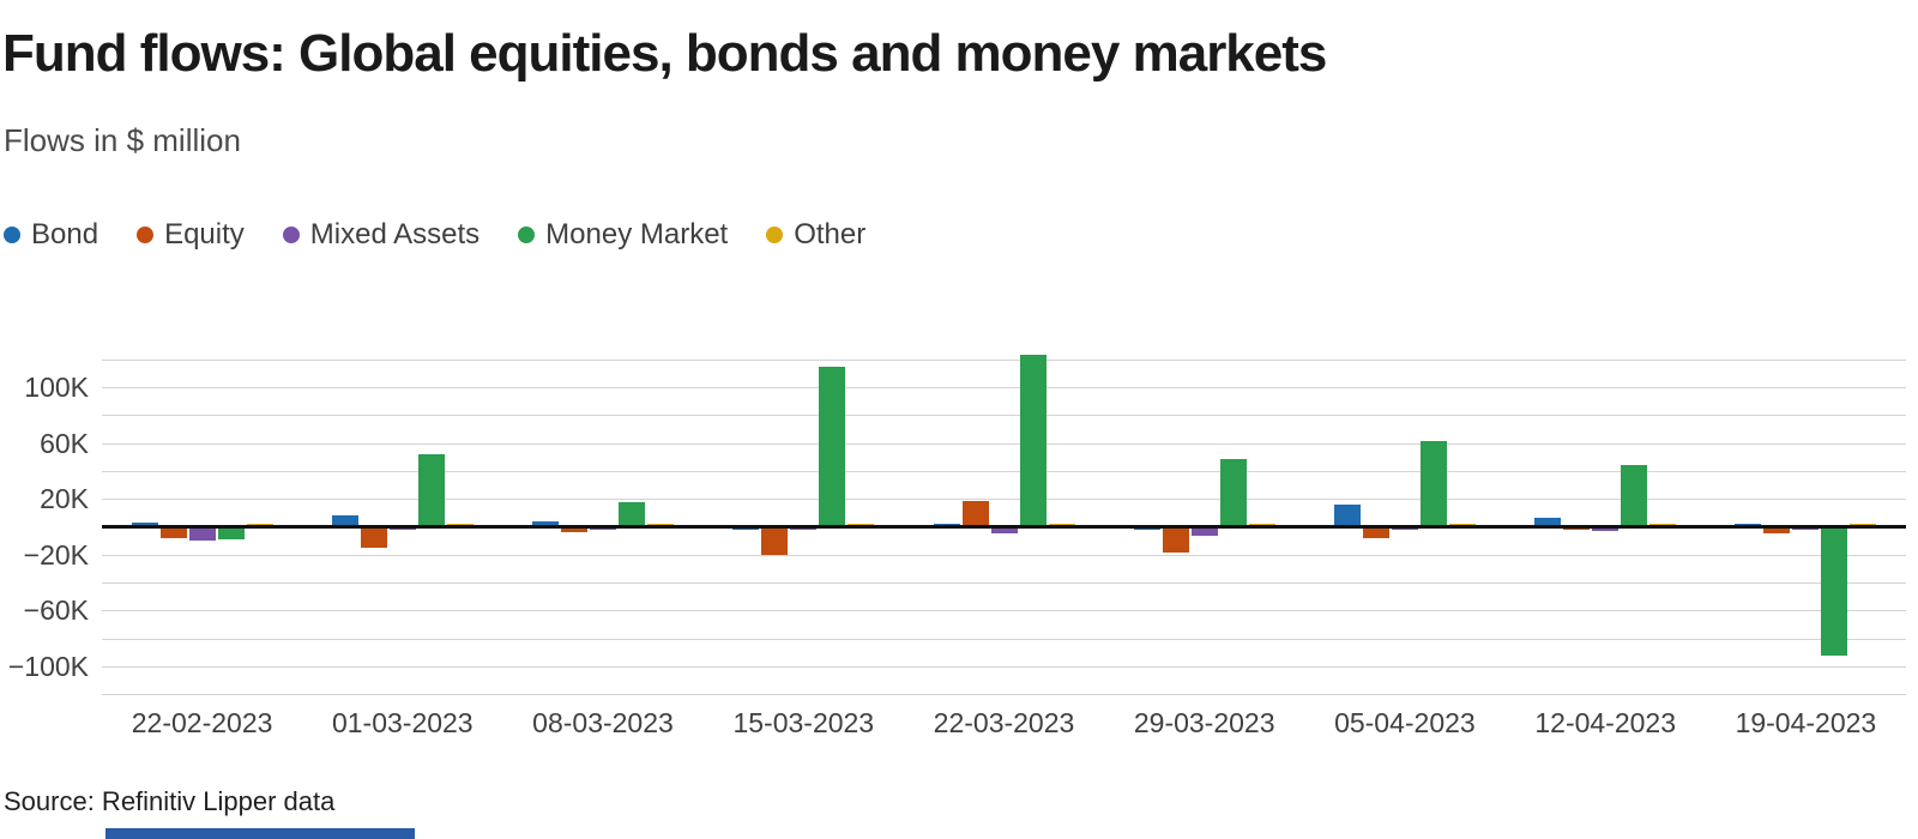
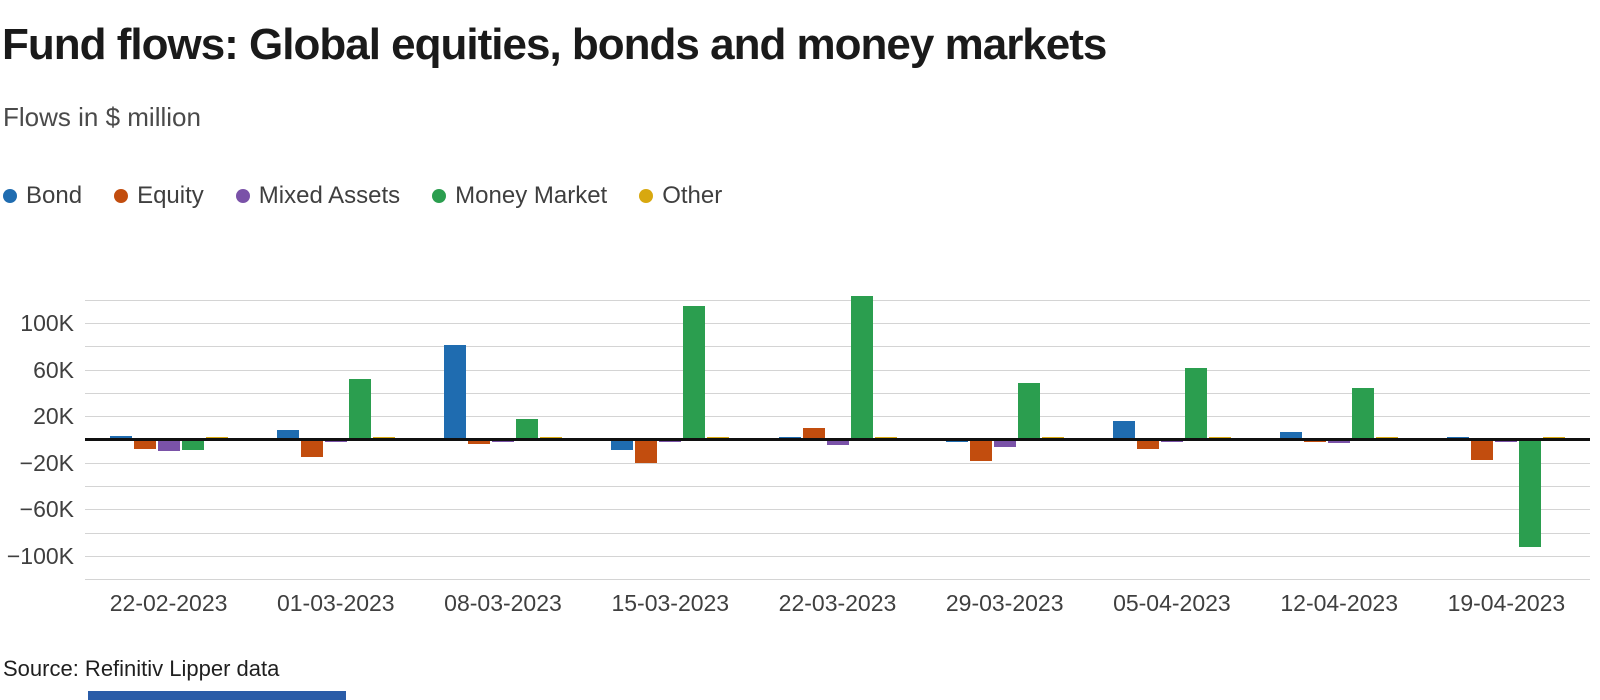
Bond/08-03-2023: 2K -> 80K
Bond/15-03-2023: -1K -> -8K
Equity/22-03-2023: 17K -> 9K
Equity/19-04-2023: -3K -> -16K
